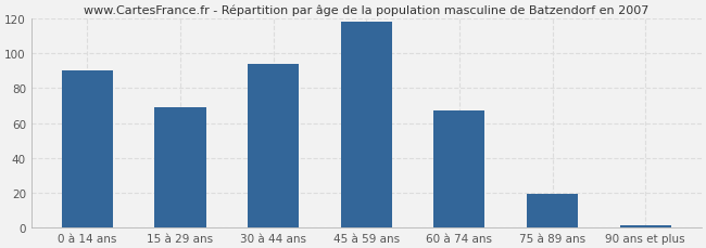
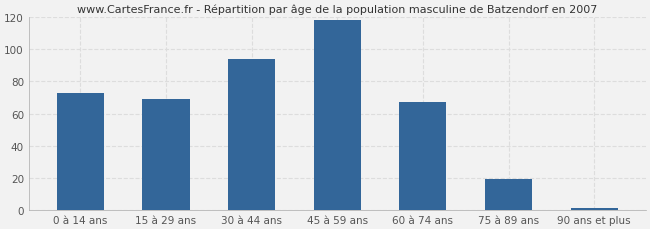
0 à 14 ans: 90 -> 73
